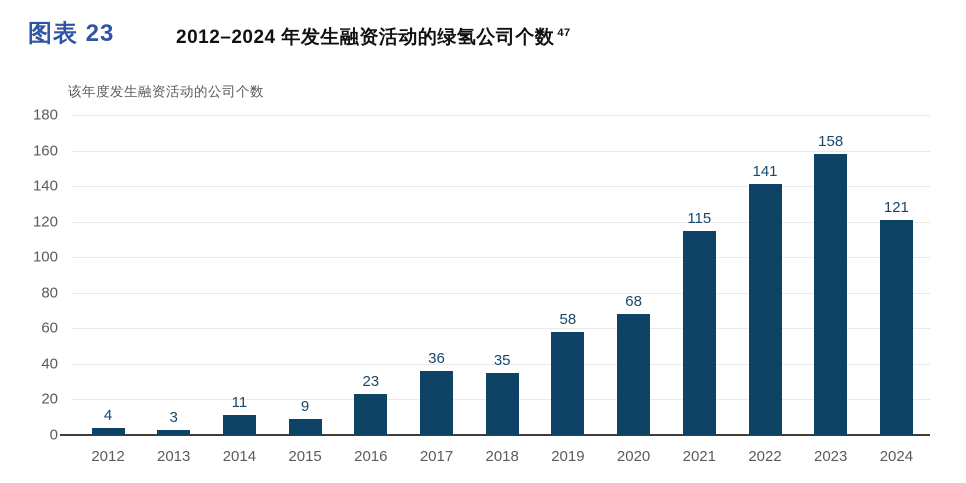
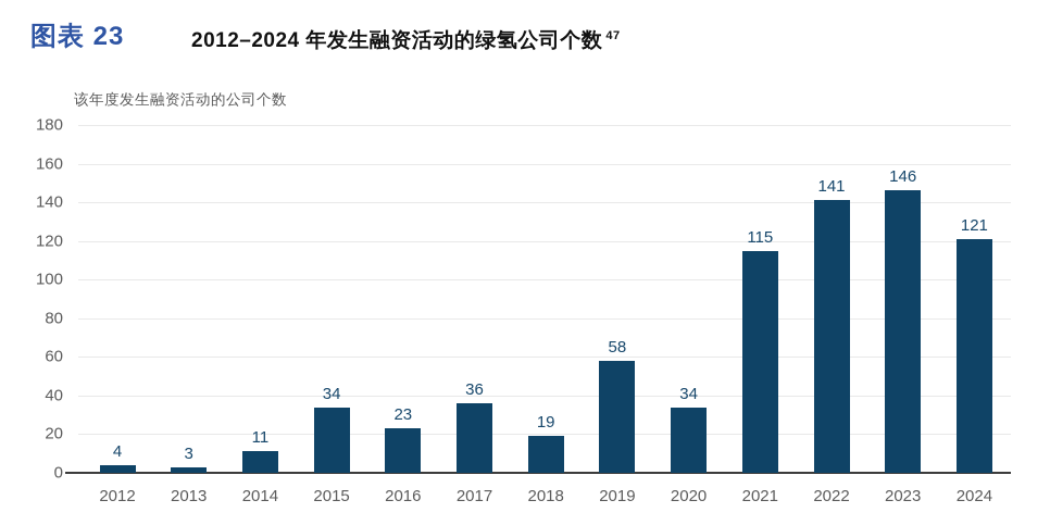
2015: 9 -> 34
2018: 35 -> 19
2020: 68 -> 34
2023: 158 -> 146
